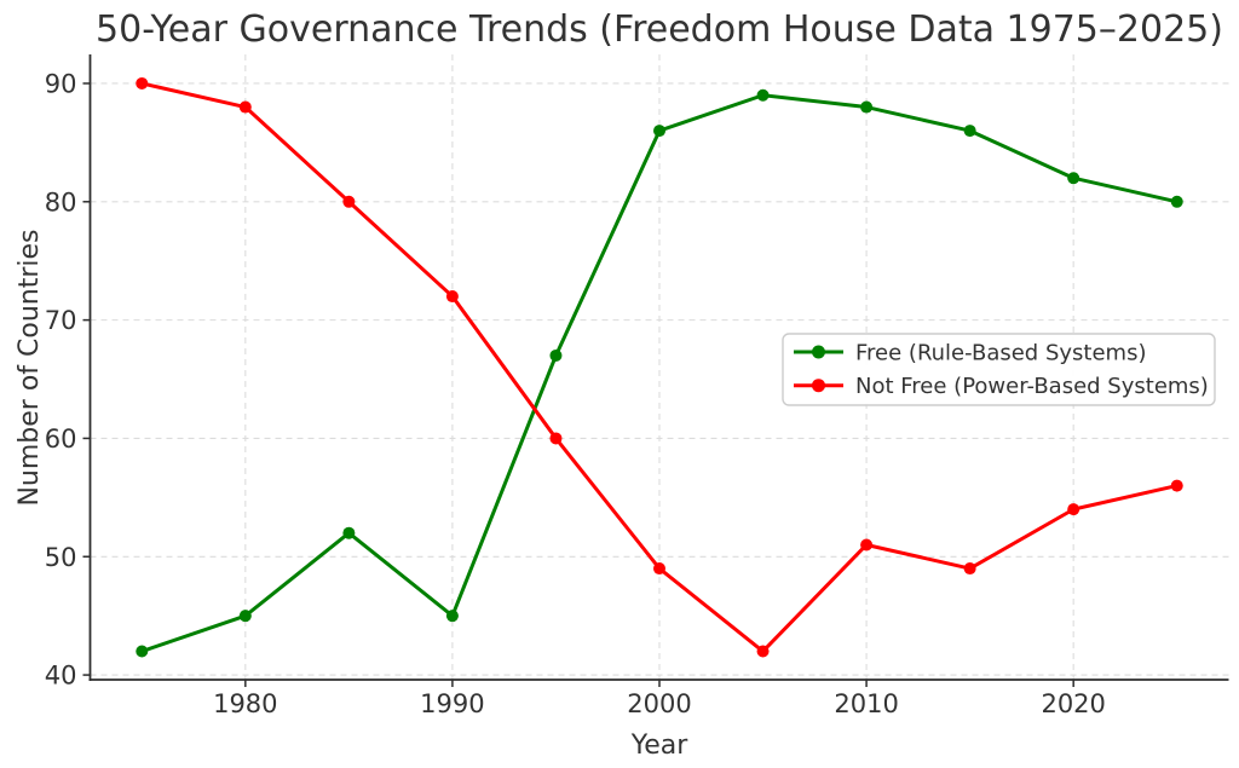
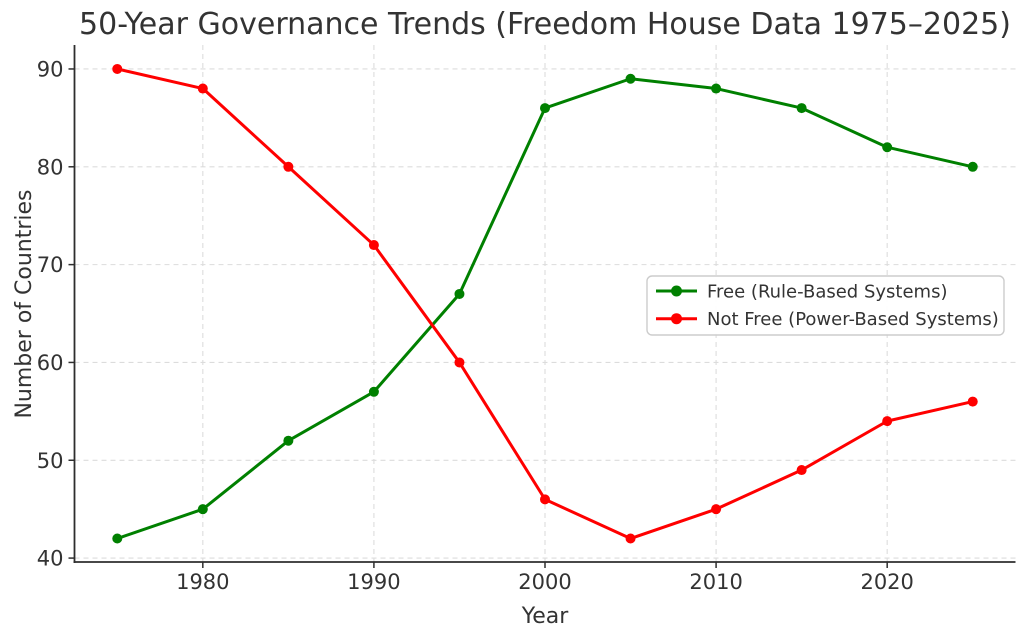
Free (Rule-Based Systems)/1990: 45 -> 57
Not Free (Power-Based Systems)/2000: 49 -> 46
Not Free (Power-Based Systems)/2010: 51 -> 45
